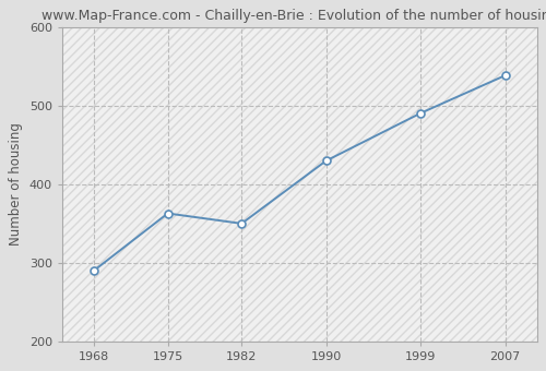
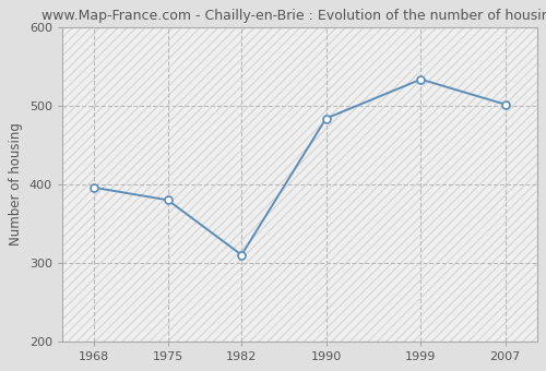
1968: 290 -> 396
1975: 363 -> 380
1982: 350 -> 310
1990: 430 -> 484
1999: 491 -> 534
2007: 539 -> 502
